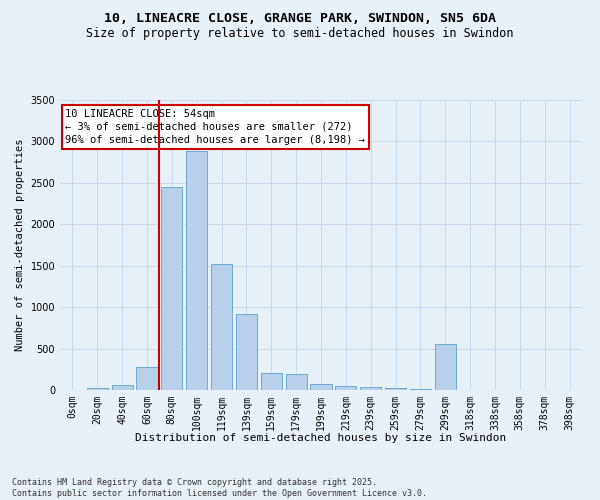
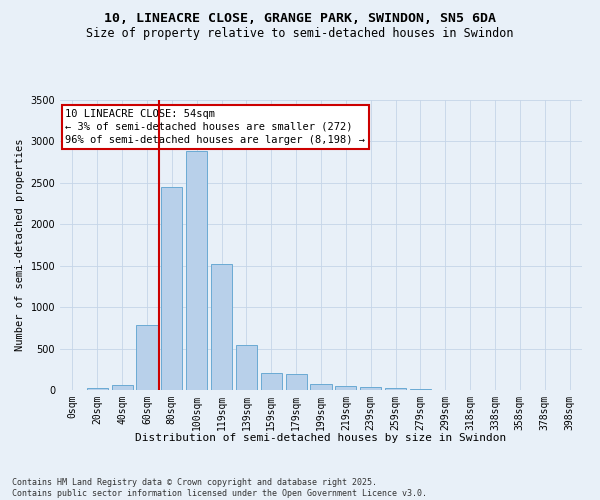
60sqm: 280 -> 790
139sqm: 920 -> 540
299sqm: 560 -> 0
